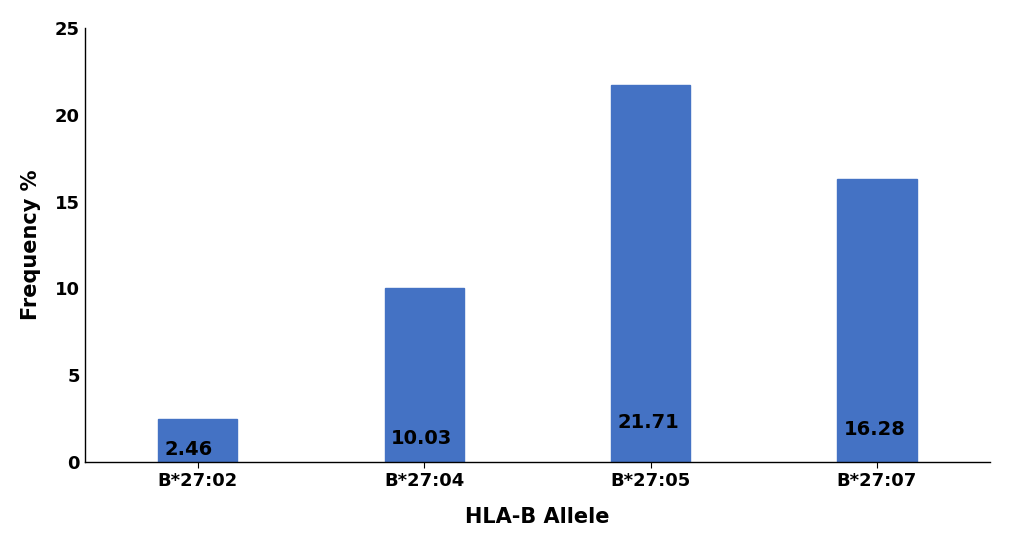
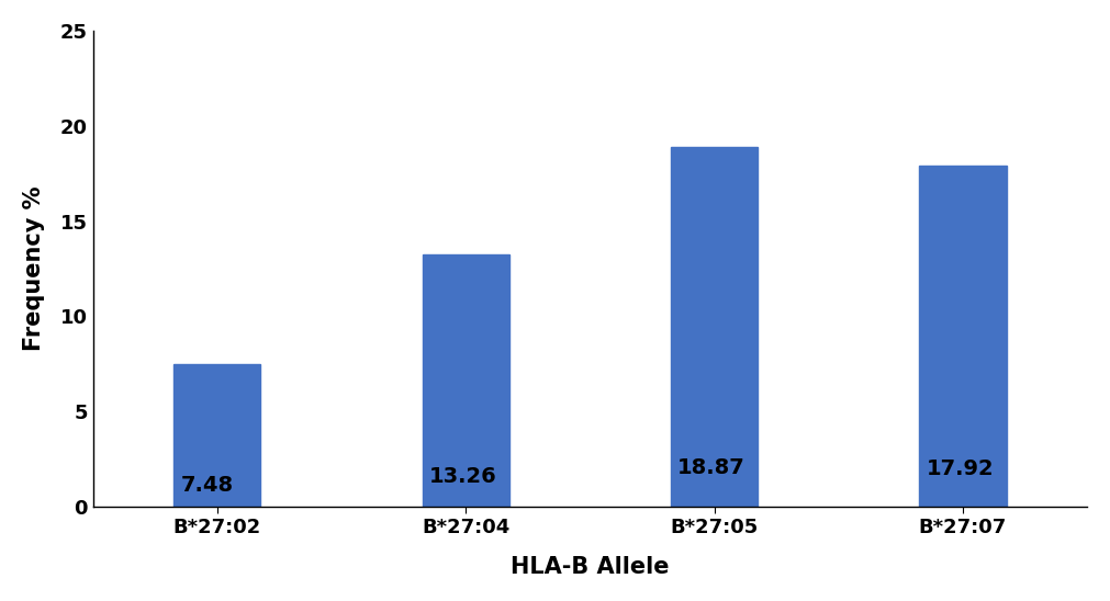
B*27:02: 2.46 -> 7.48
B*27:04: 10.03 -> 13.26
B*27:05: 21.71 -> 18.87
B*27:07: 16.28 -> 17.92
